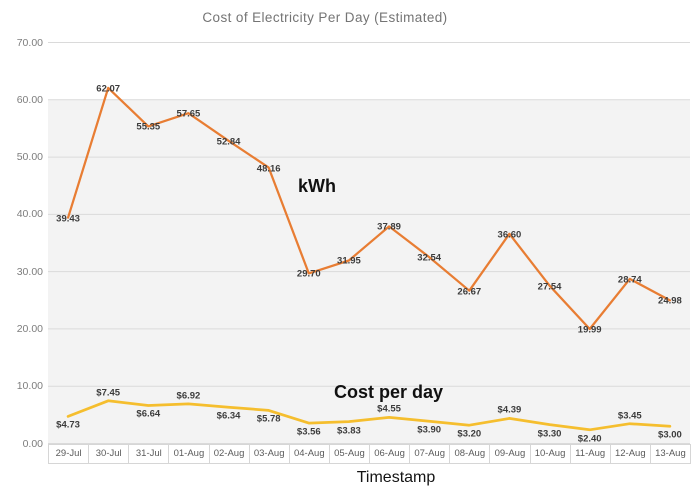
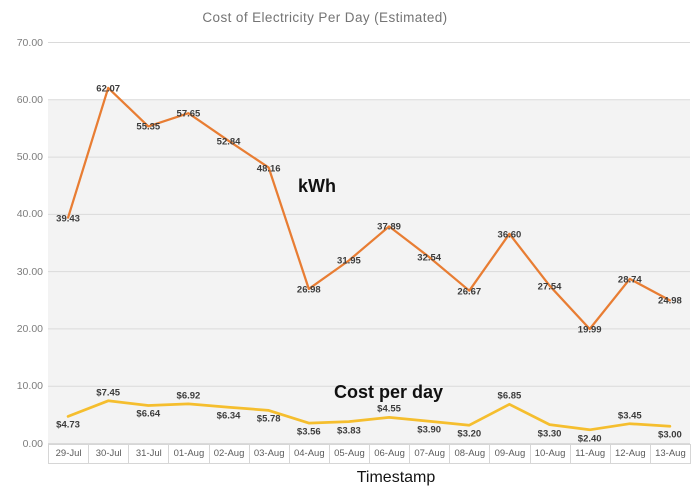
kWh/04-Aug: 29.70 -> 26.98
Cost per day/09-Aug: $4.39 -> $6.85
